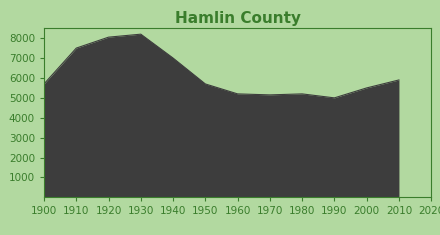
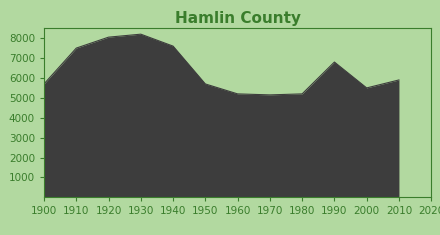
1940: 7000 -> 7600
1990: 5000 -> 6800
